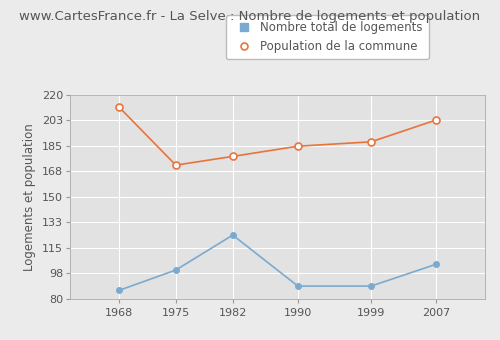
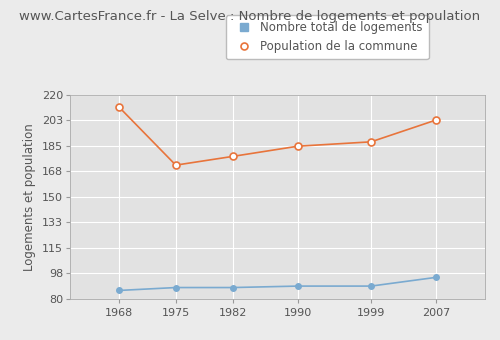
Nombre total de logements/1975: 100 -> 88
Nombre total de logements/1982: 124 -> 88
Nombre total de logements/2007: 104 -> 95
